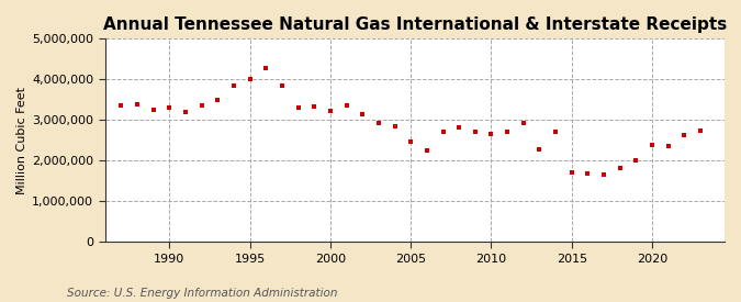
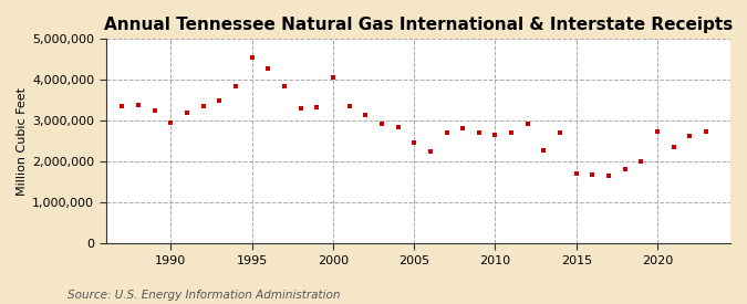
1990: 3,300,000 -> 2,950,000
1995: 4,000,000 -> 4,550,000
2000: 3,220,000 -> 4,050,000
2020: 2,380,000 -> 2,750,000
